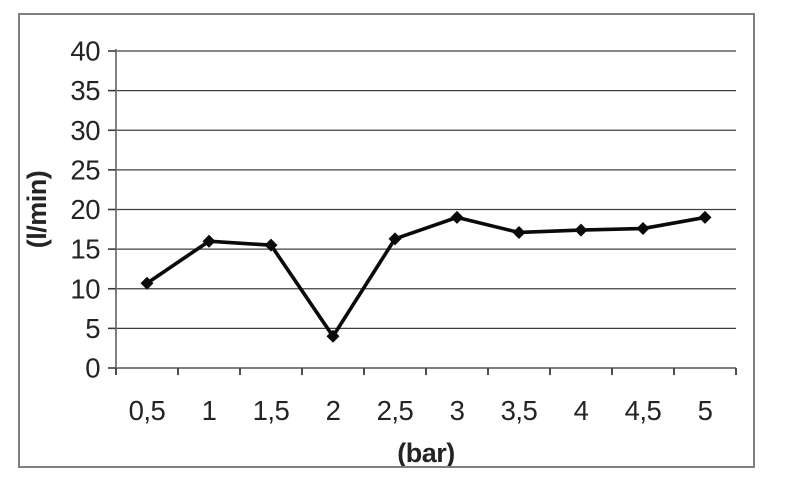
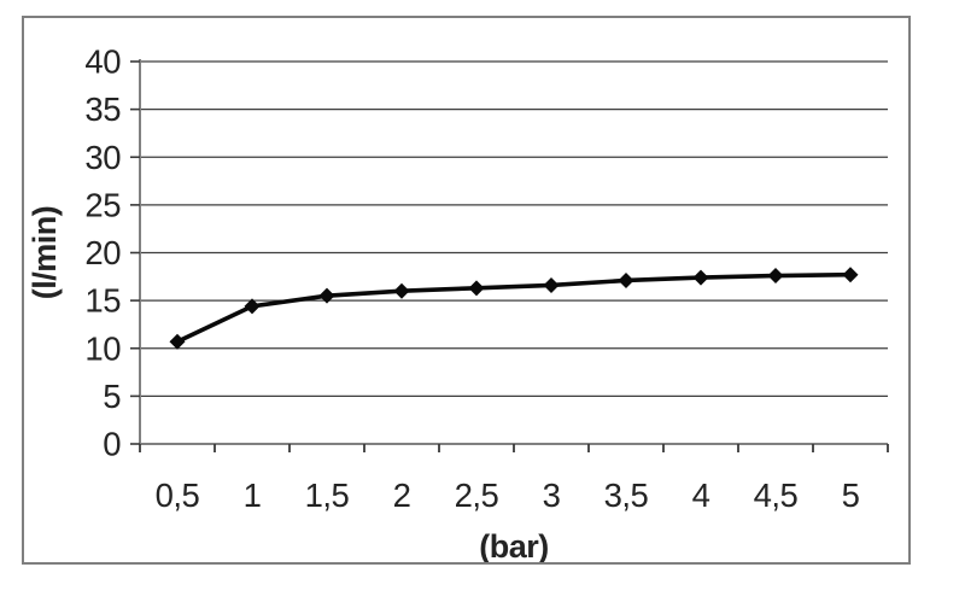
1: 16 -> 14
2: 4 -> 16
3: 19 -> 17
5: 19 -> 18
